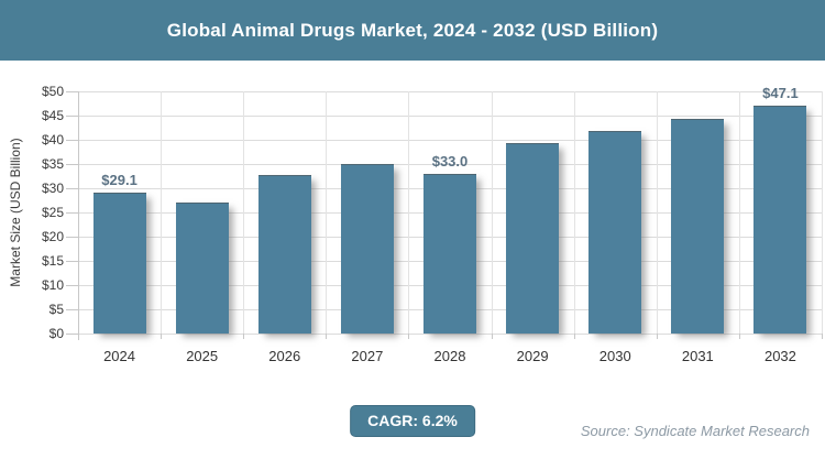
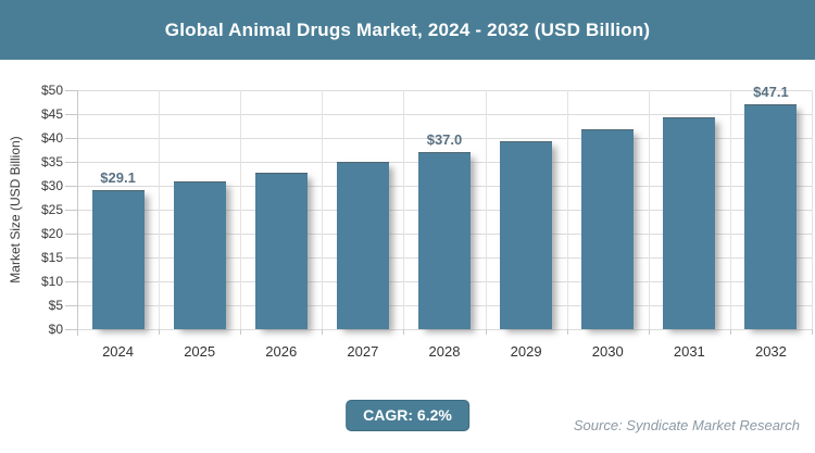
2025: $27 -> $31
2028: $33.0 -> $37.0
